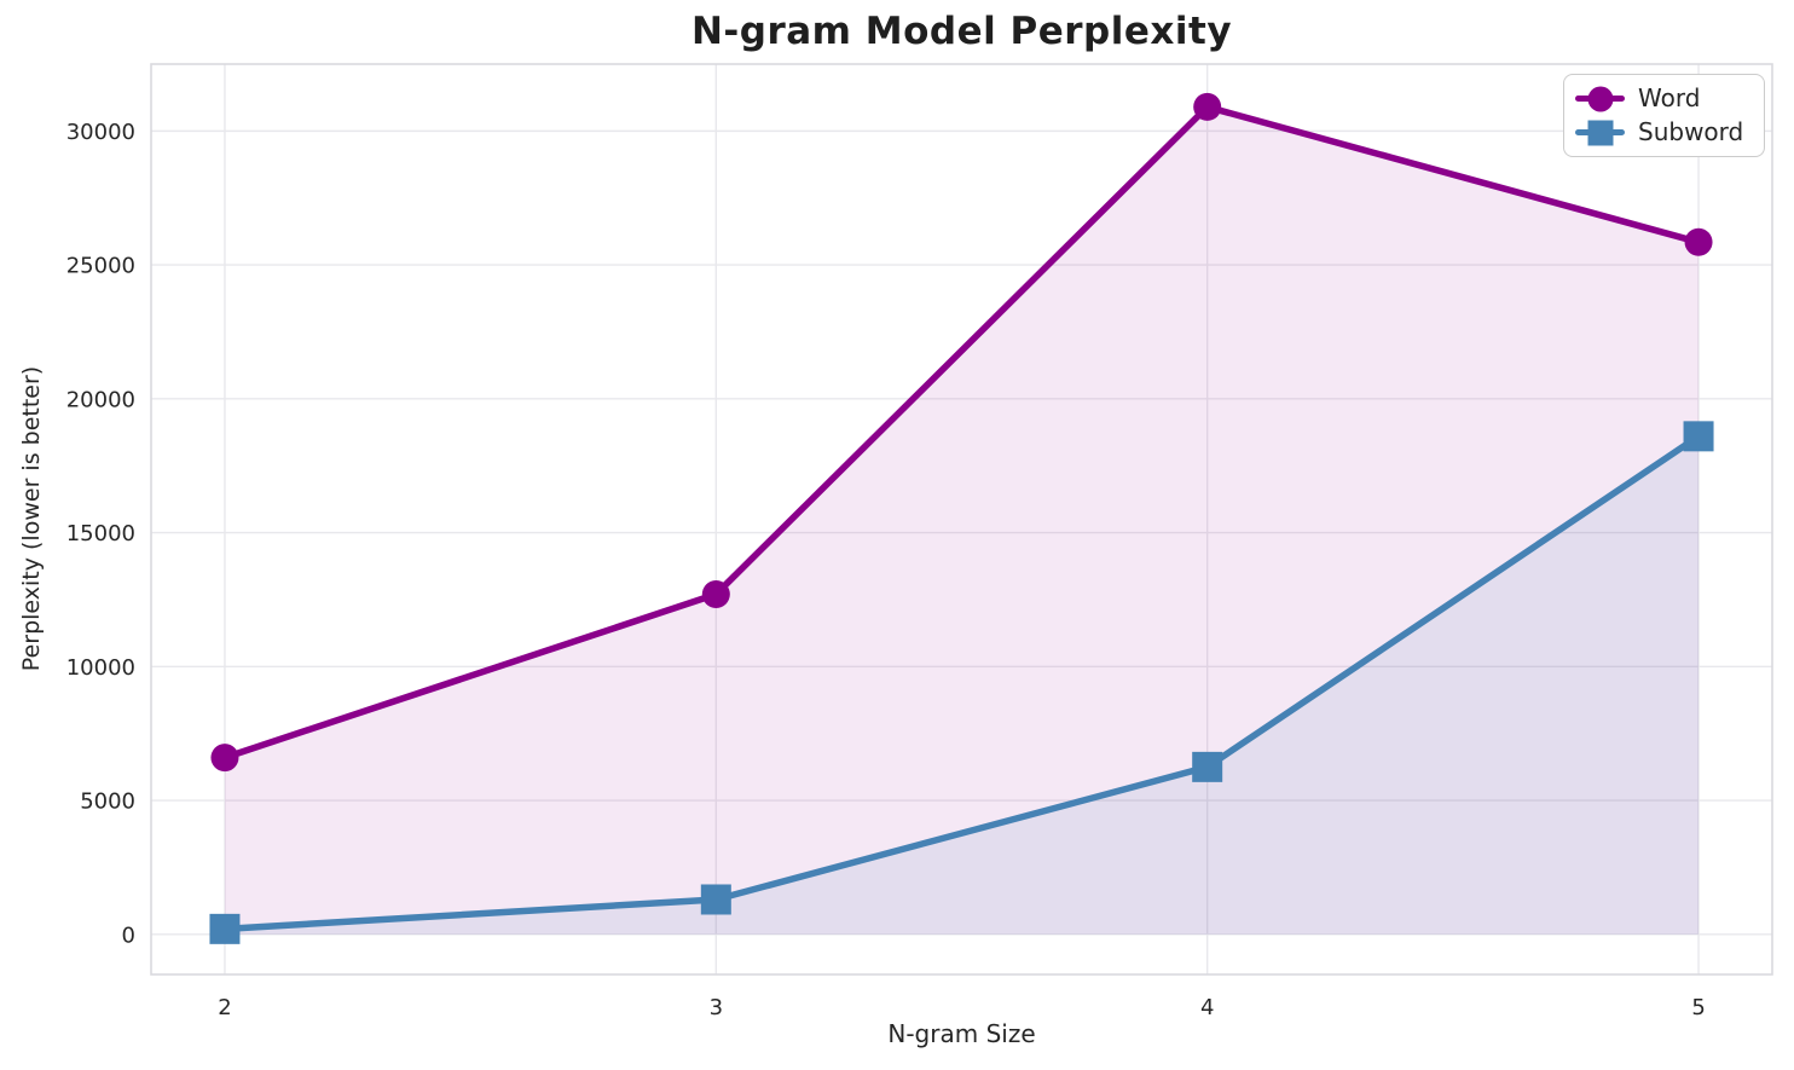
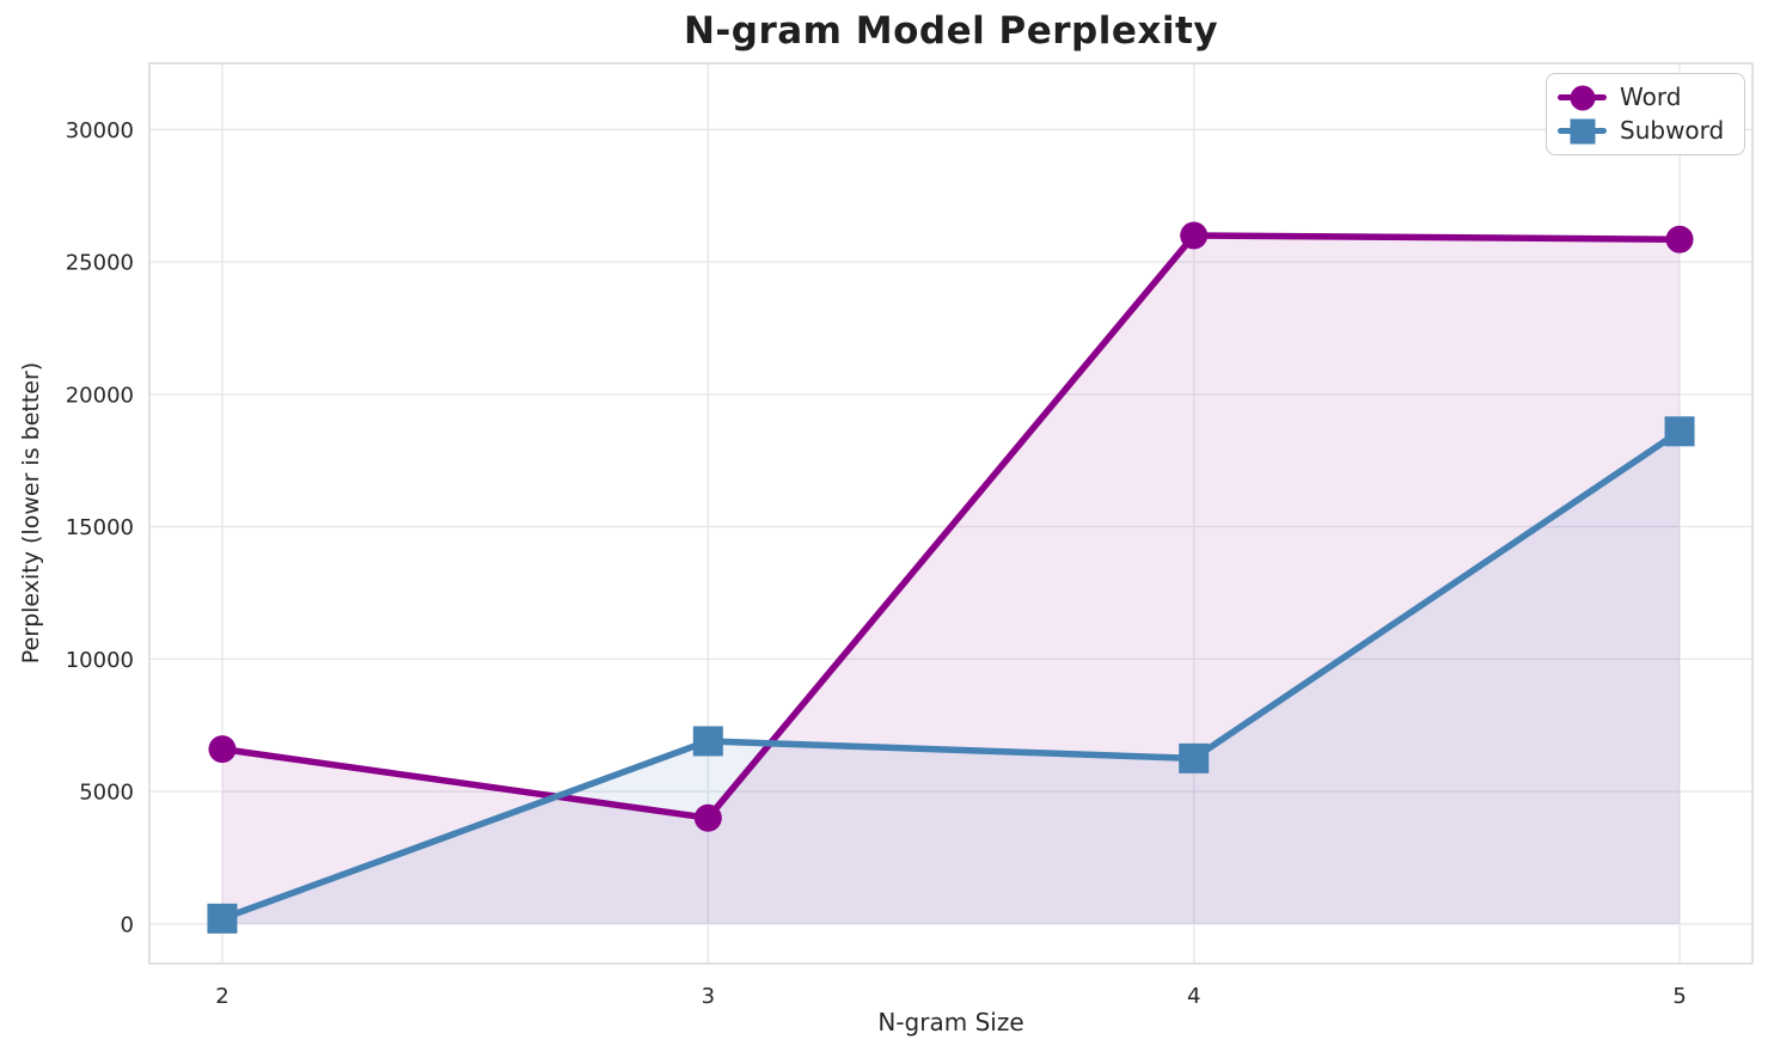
Word/3: 12700 -> 4000
Subword/3: 1300 -> 6900
Word/4: 30900 -> 26000
